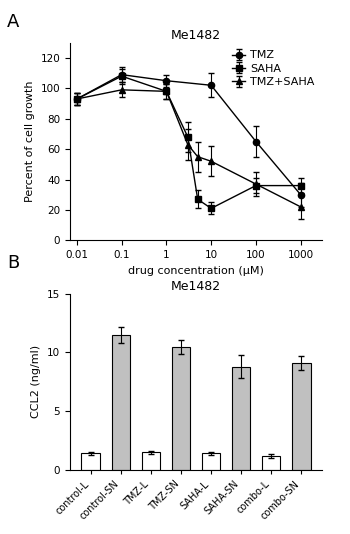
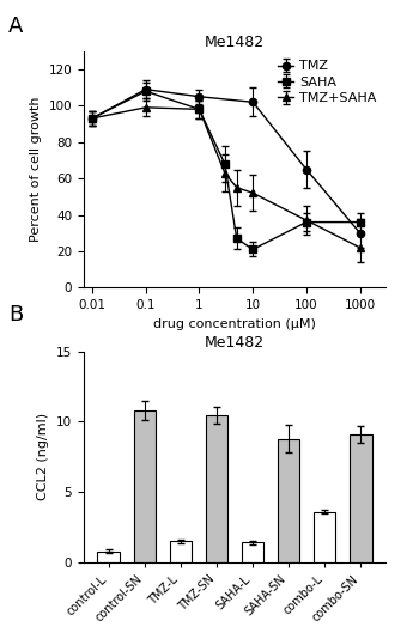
control-L: 1.4 -> 0.8
control-SN: 11.5 -> 10.8
combo-L: 1.2 -> 3.6
